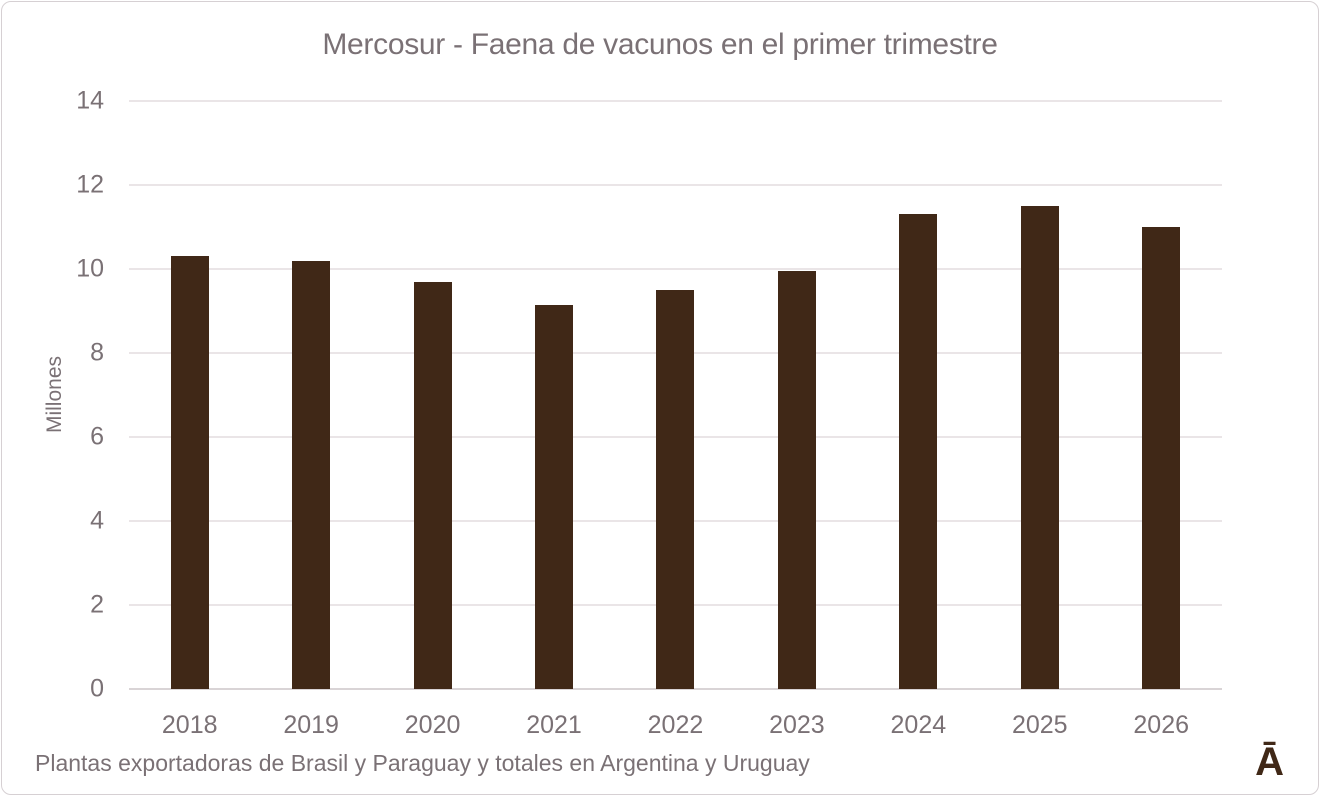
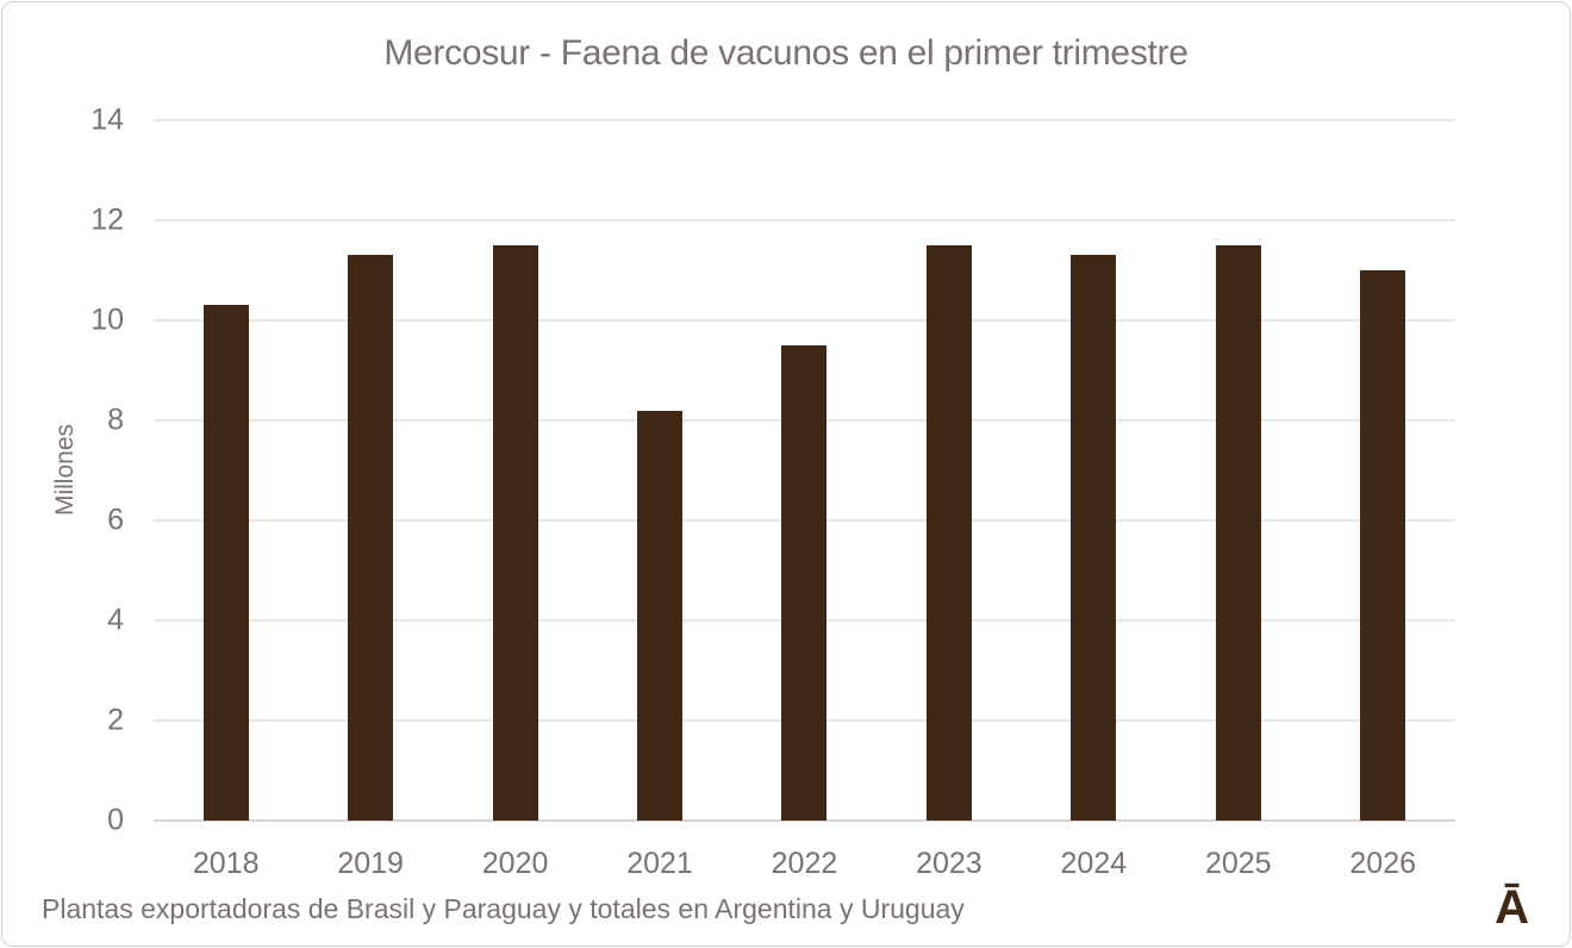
2019: 10.2 -> 11.3
2020: 9.7 -> 11.5
2021: 9.2 -> 8.2
2023: 9.9 -> 11.5
